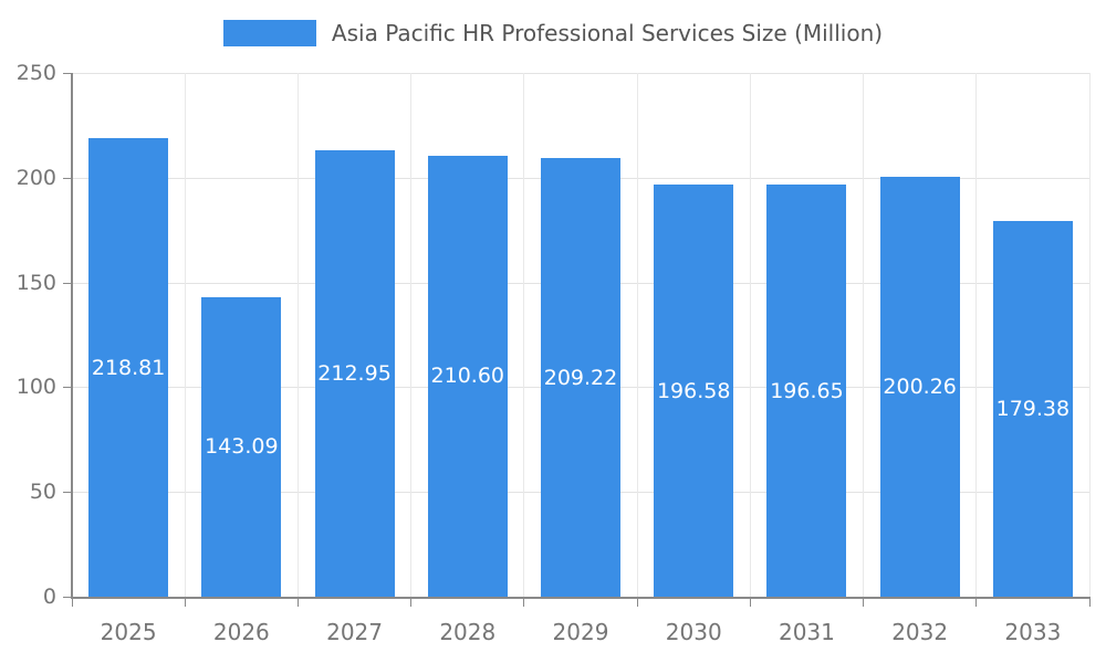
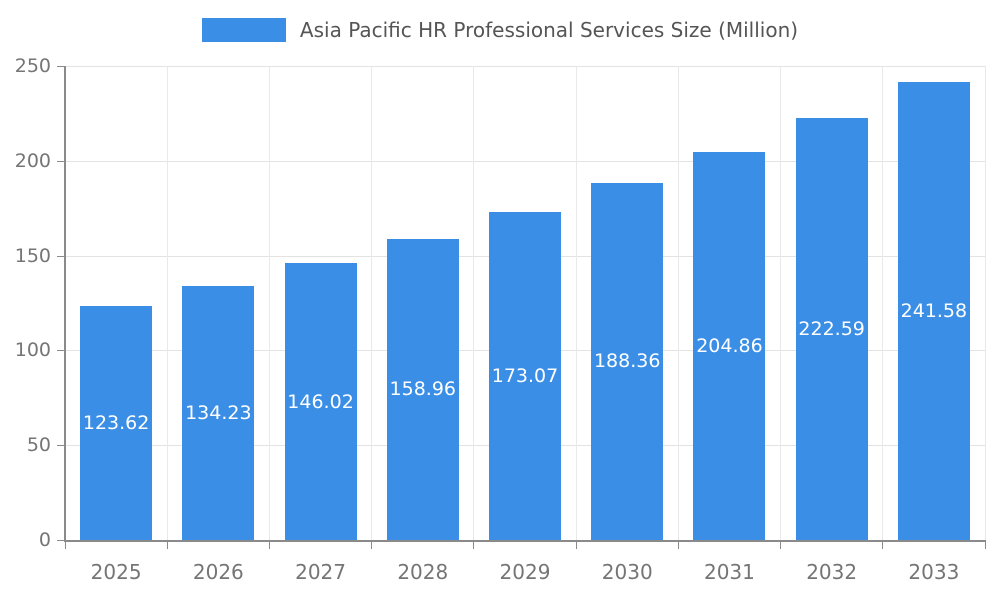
2025: 218.81 -> 123.62
2026: 143.09 -> 134.23
2027: 212.95 -> 146.02
2028: 210.60 -> 158.96
2029: 209.22 -> 173.07
2030: 196.58 -> 188.36
2031: 196.65 -> 204.86
2032: 200.26 -> 222.59
2033: 179.38 -> 241.58
